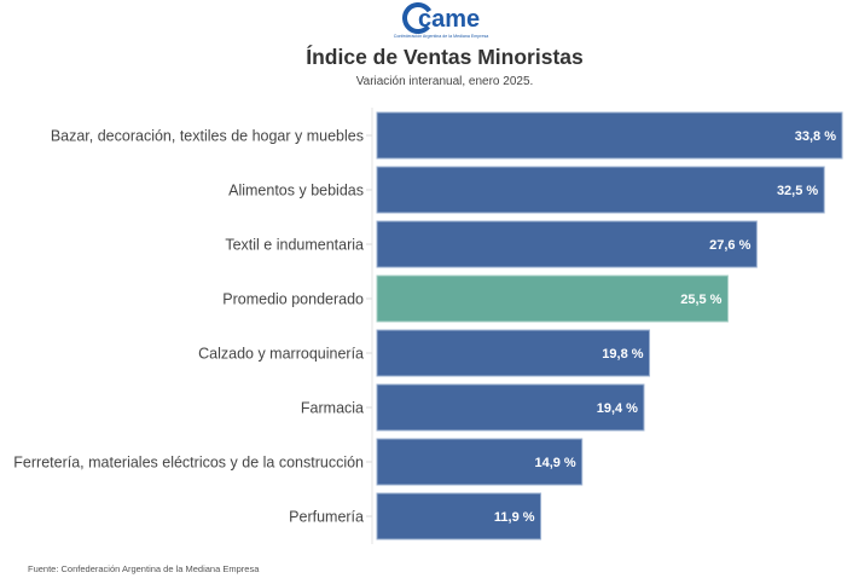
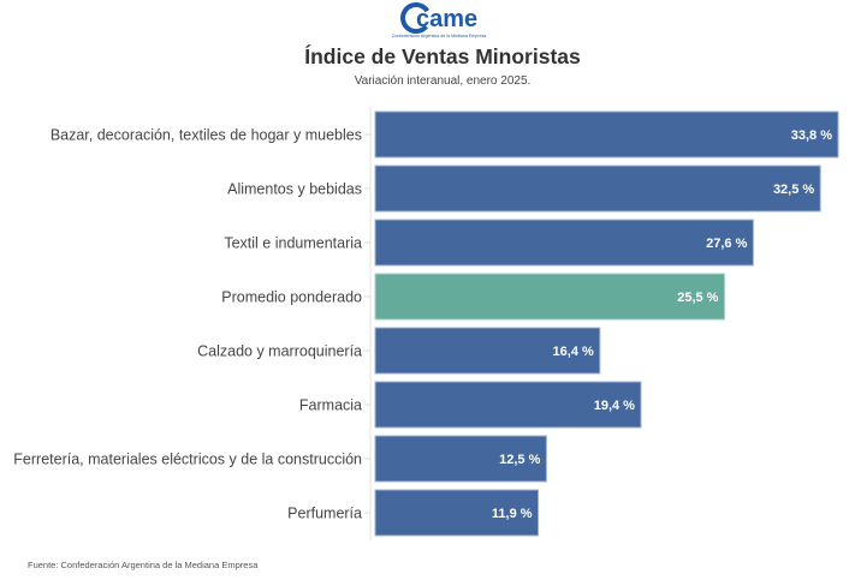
Calzado y marroquinería: 19,8 -> 16,4
Ferretería, materiales eléctricos y de la construcción: 14,9 -> 12,5
